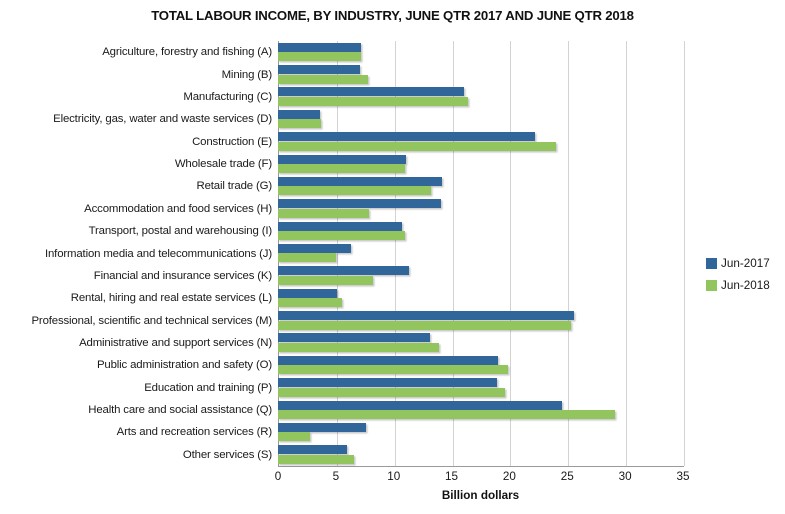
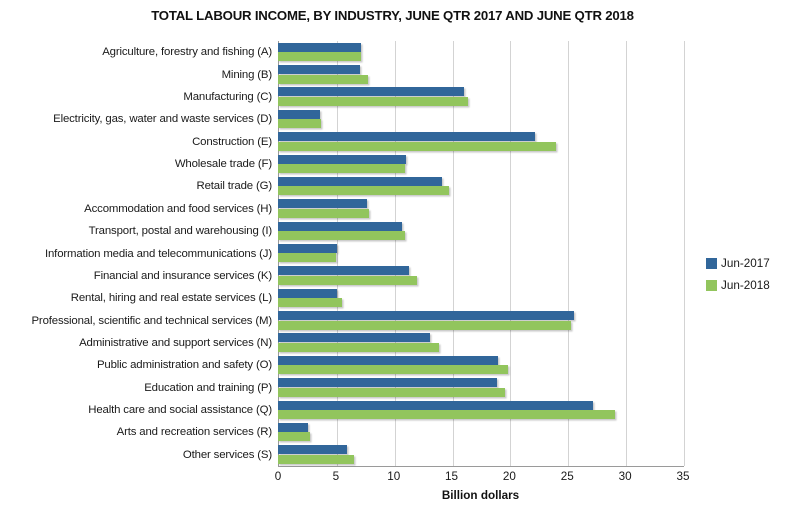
Jun-2018/Retail trade (G): 13.2 -> 14.8
Jun-2017/Accommodation and food services (H): 14.1 -> 7.7
Jun-2017/Information media and telecommunications (J): 6.3 -> 5.1
Jun-2018/Financial and insurance services (K): 8.2 -> 12.0
Jun-2017/Health care and social assistance (Q): 24.5 -> 27.2
Jun-2017/Arts and recreation services (R): 7.6 -> 2.6
